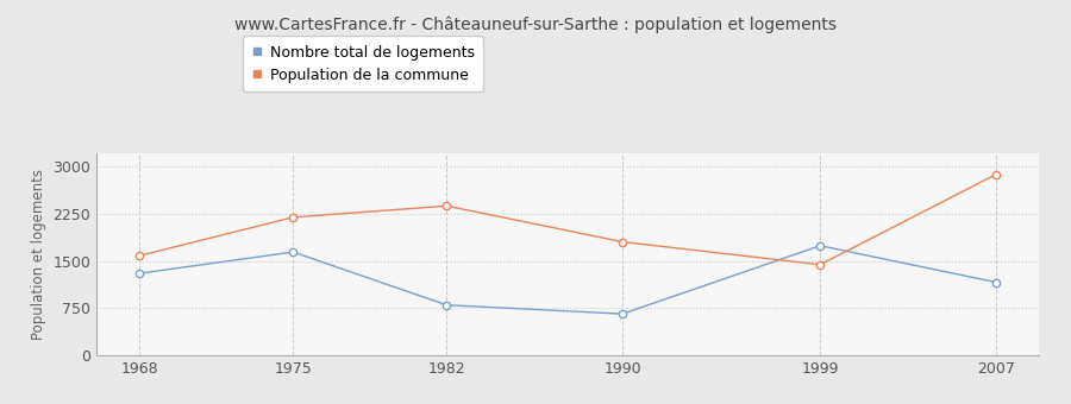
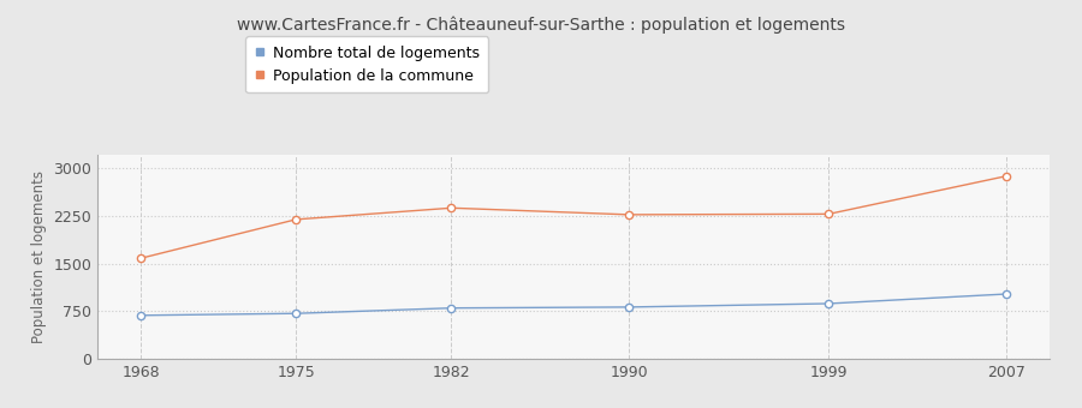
Nombre total de logements/1968: 1300 -> 680
Nombre total de logements/1975: 1640 -> 720
Nombre total de logements/1990: 660 -> 820
Population de la commune/1990: 1800 -> 2260
Nombre total de logements/1999: 1740 -> 870
Population de la commune/1999: 1440 -> 2280
Nombre total de logements/2007: 1160 -> 1020
